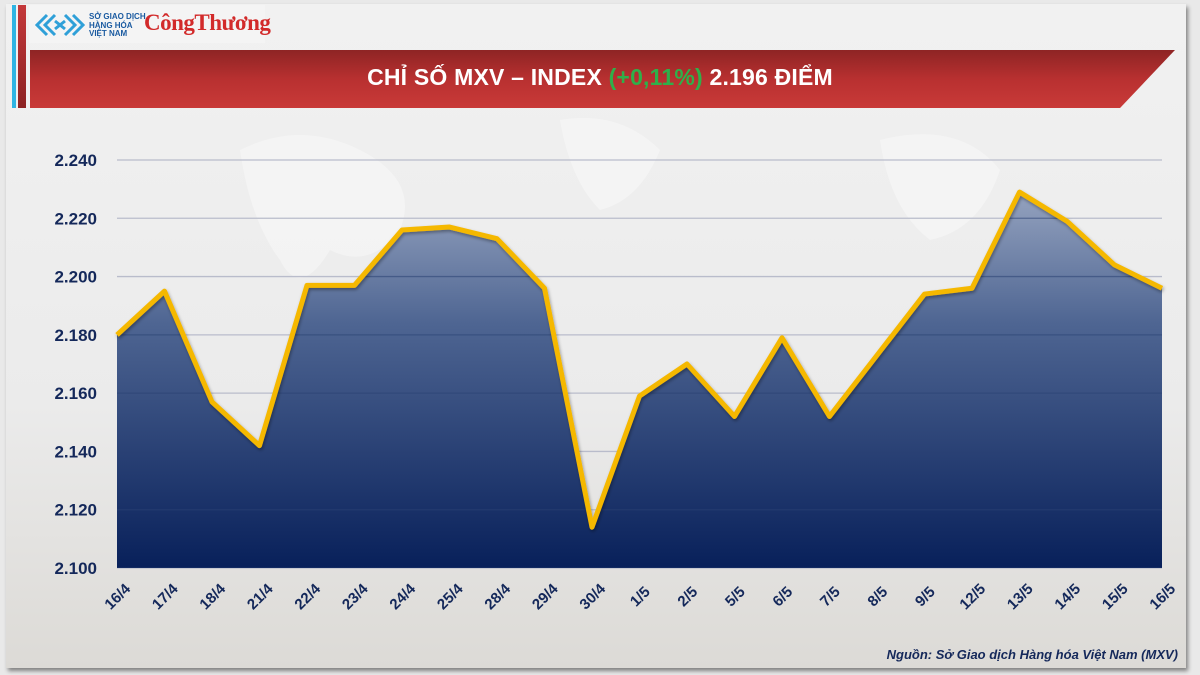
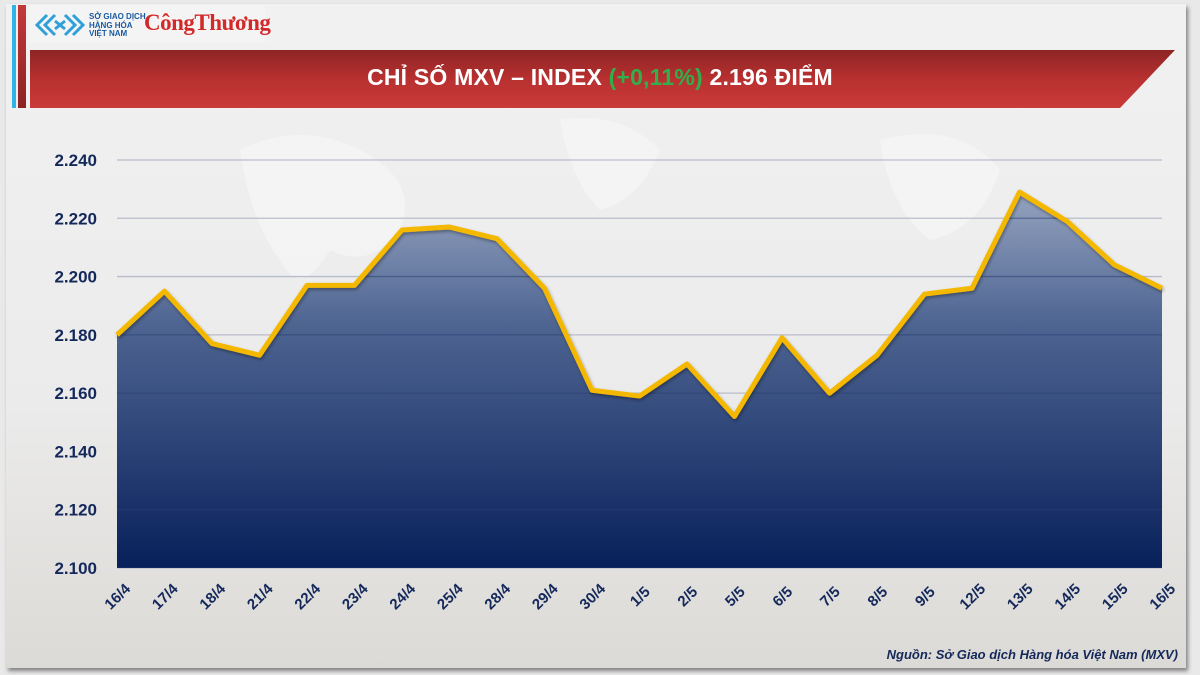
18/4: 2157 -> 2177
21/4: 2142 -> 2173
30/4: 2114 -> 2161
7/5: 2152 -> 2160
